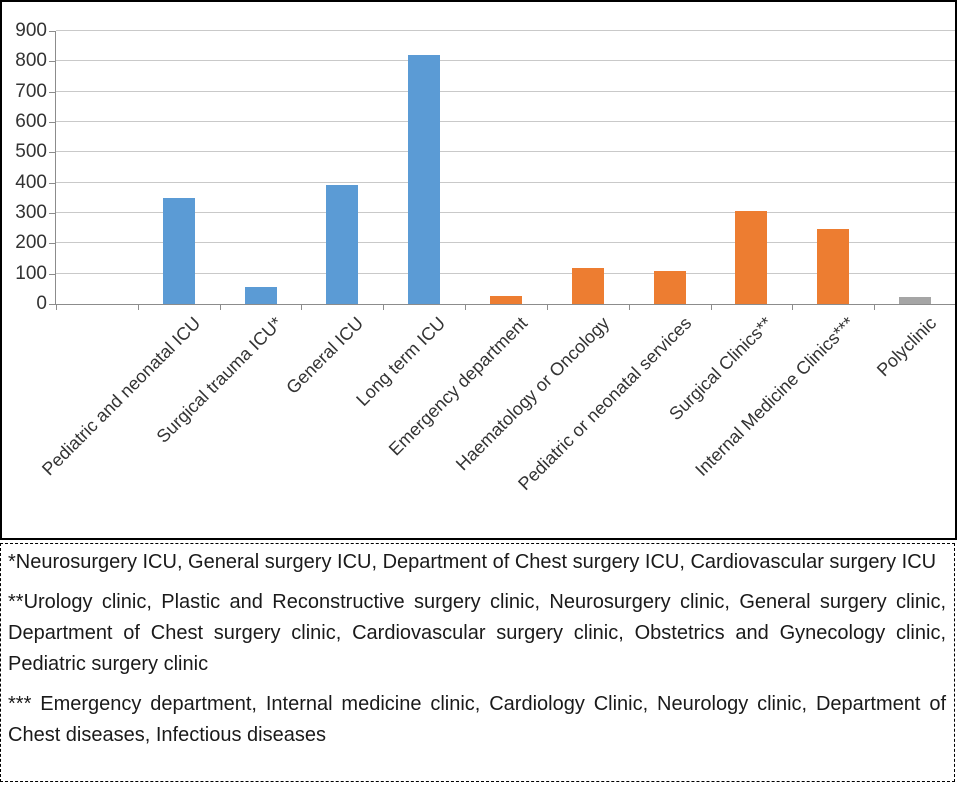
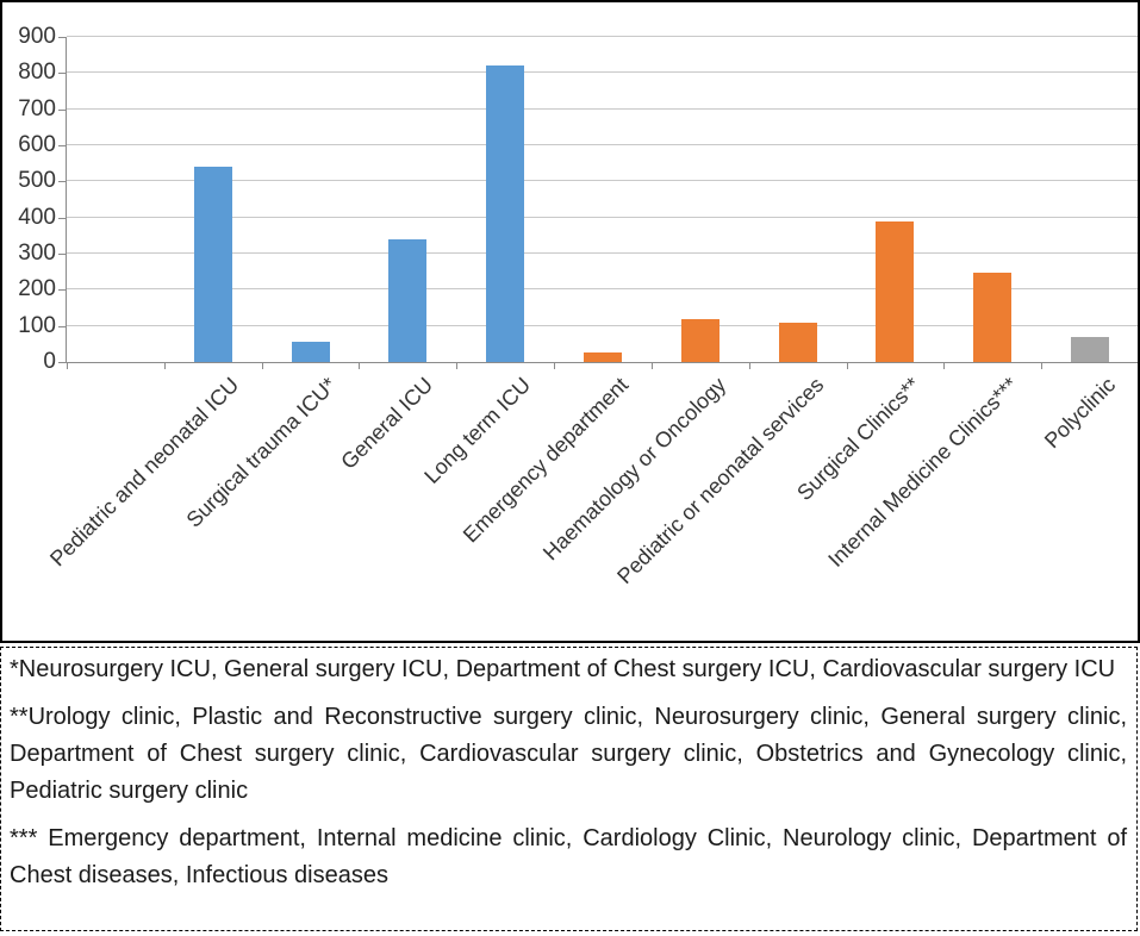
Pediatric and neonatal ICU: 350 -> 540
General ICU: 390 -> 340
Surgical Clinics**: 310 -> 390
Polyclinic: 20 -> 70
